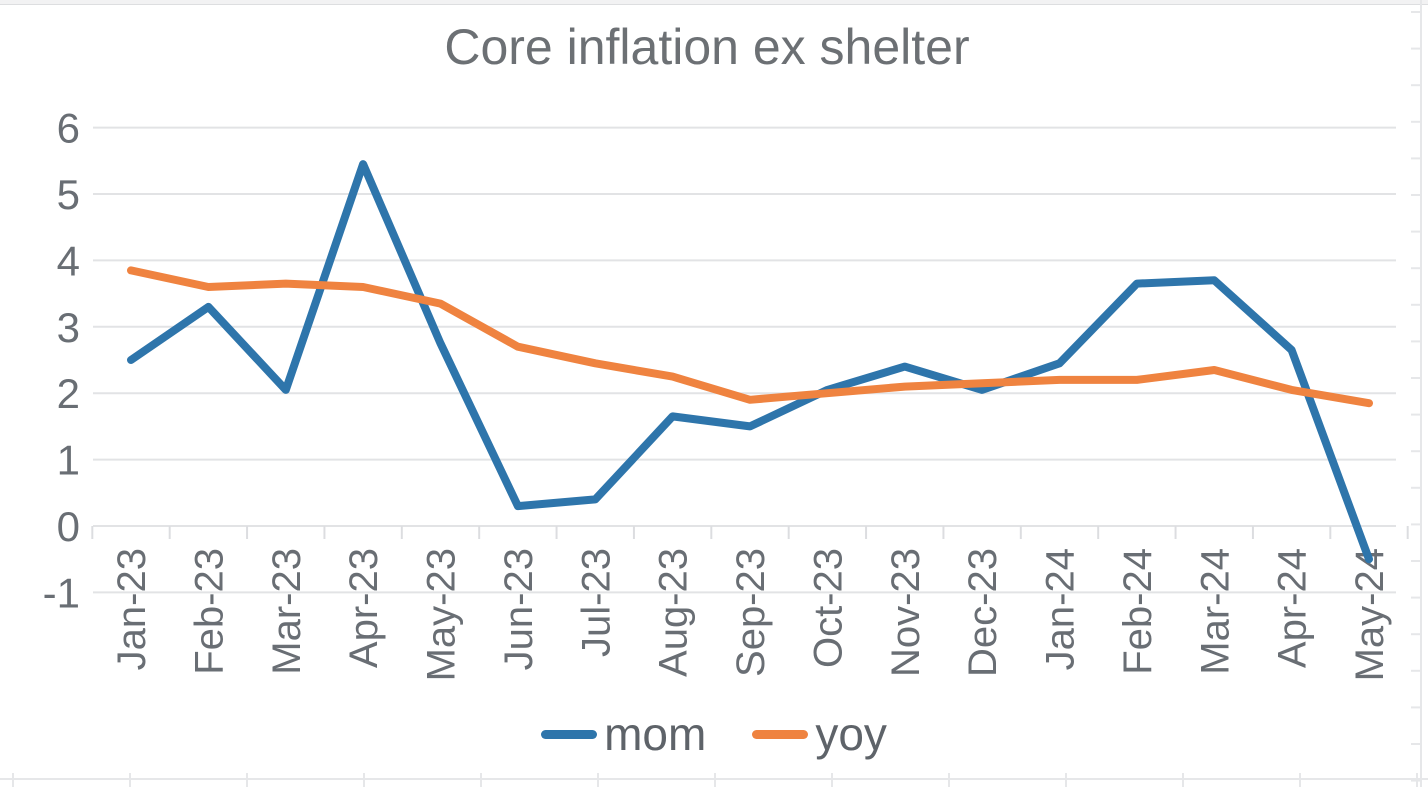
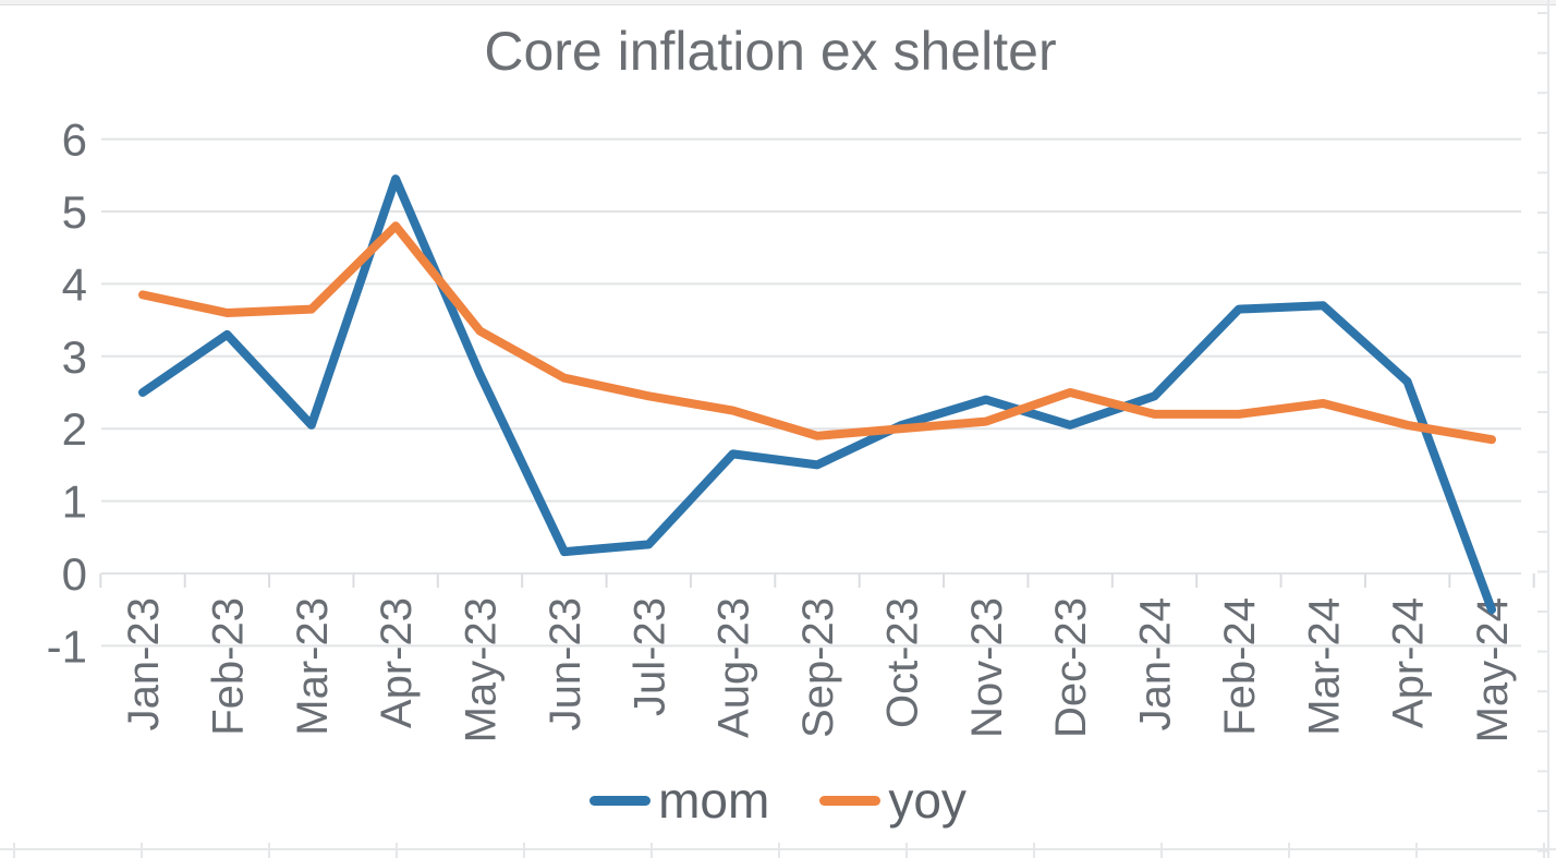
yoy/Apr-23: 3.6 -> 4.8
yoy/Dec-23: 2.1 -> 2.5
